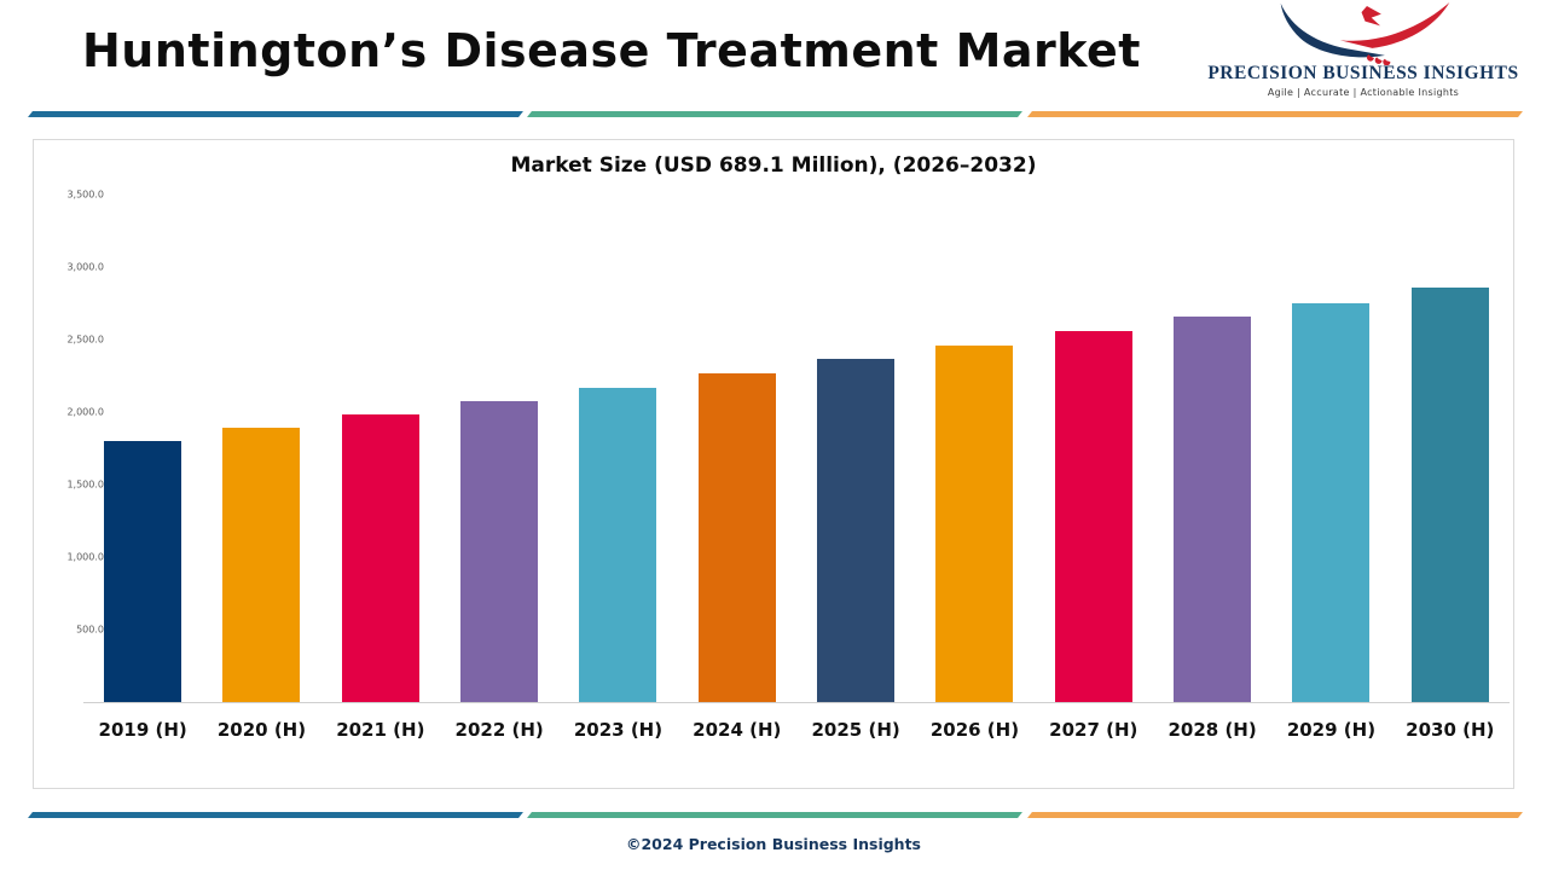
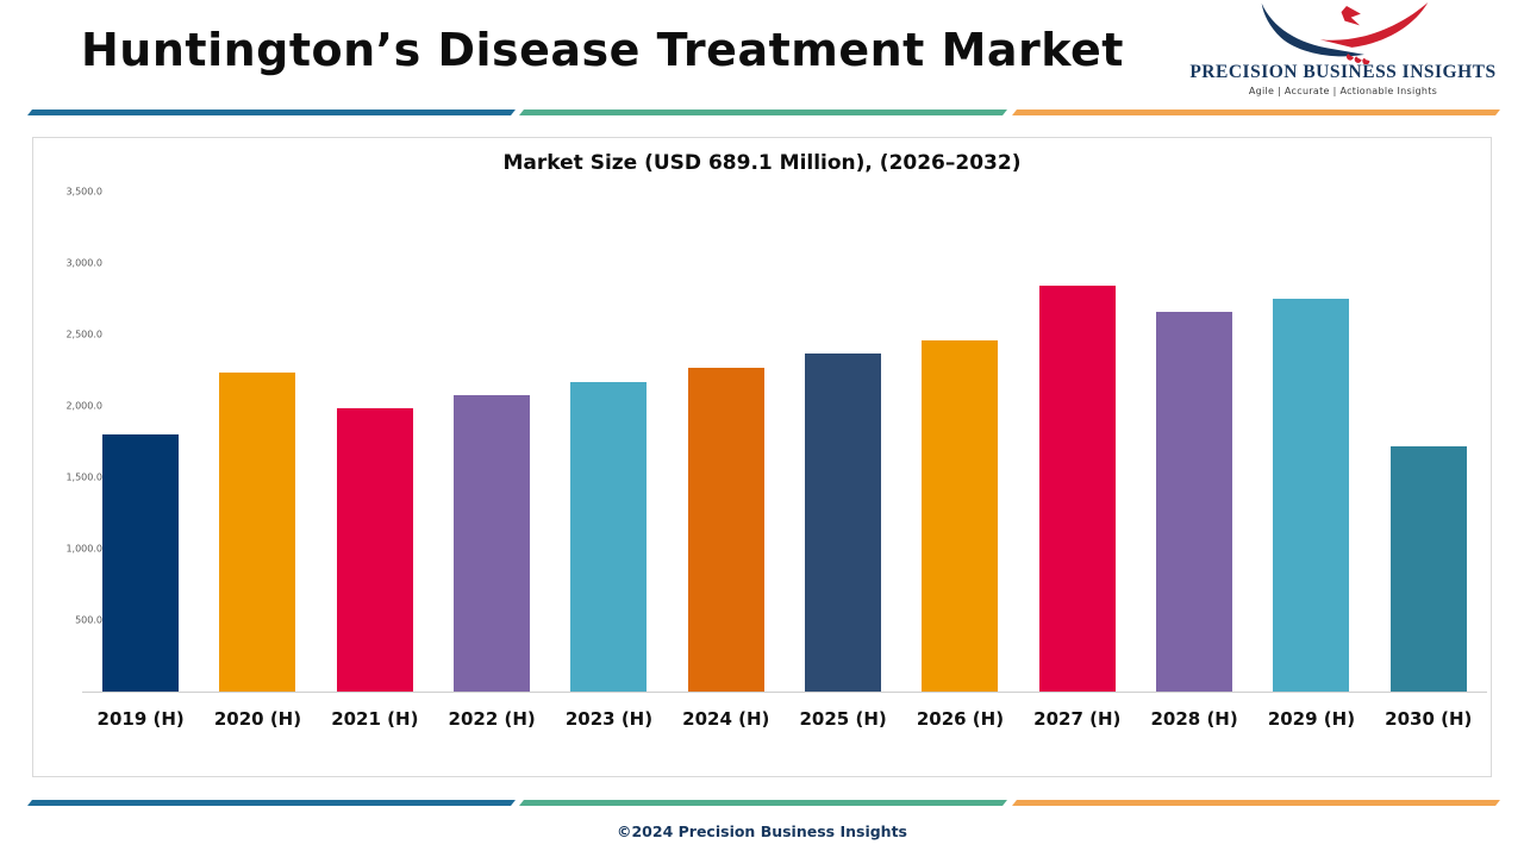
2020 (H): 1890 -> 2230
2027 (H): 2560 -> 2840
2030 (H): 2860 -> 1720
